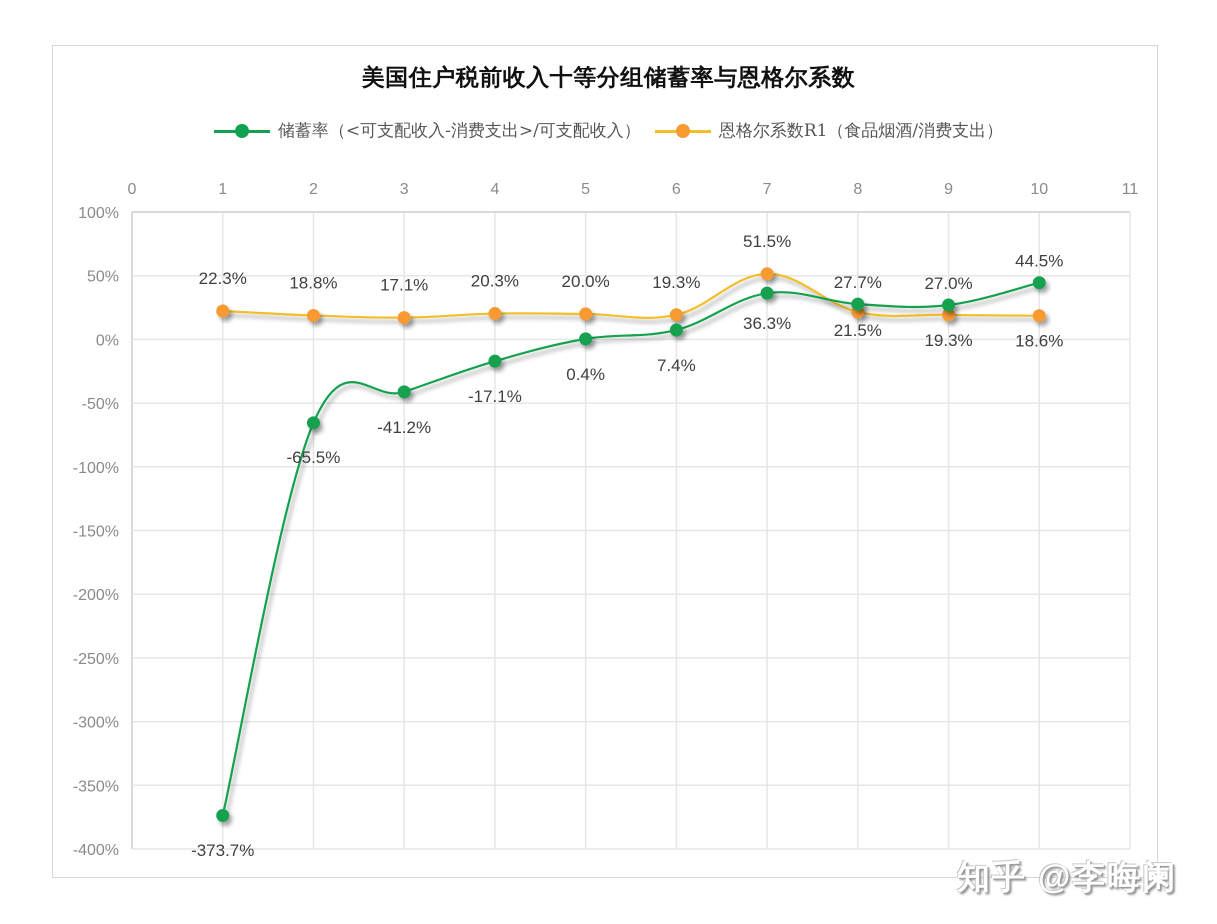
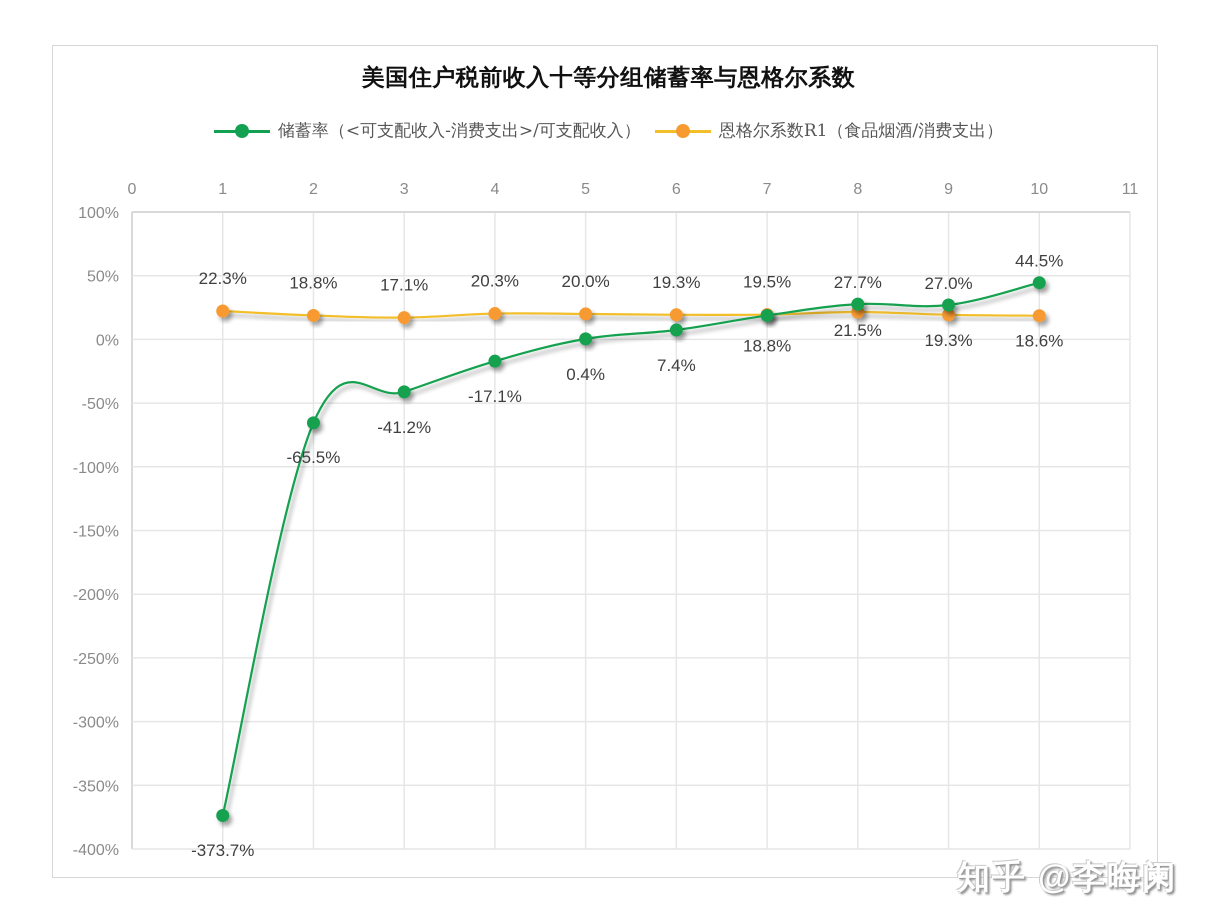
储蓄率（<可支配收入-消费支出>/可支配收入）/7: 36.3% -> 18.8%
恩格尔系数R1（食品烟酒/消费支出）/7: 51.5% -> 19.5%
